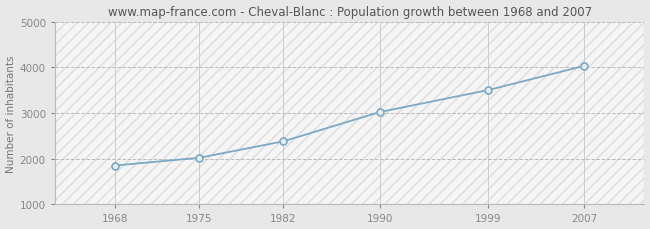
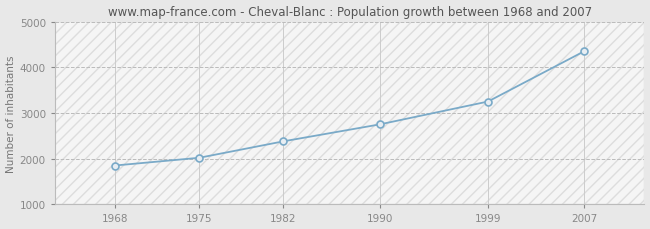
1990: 3020 -> 2750
1999: 3500 -> 3250
2007: 4030 -> 4350
